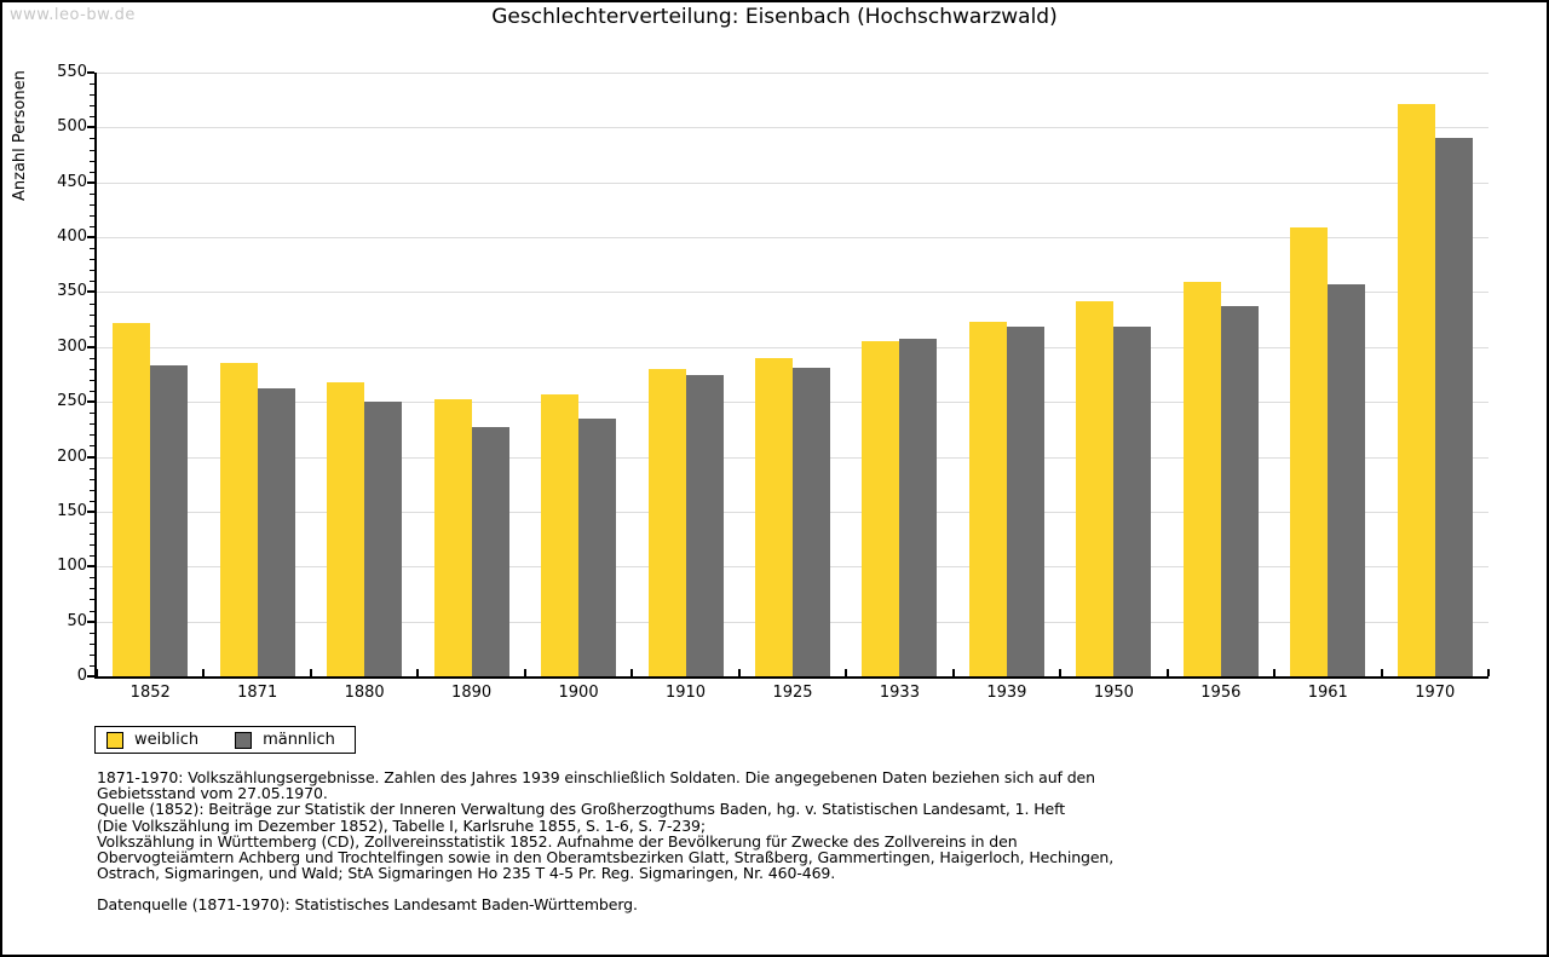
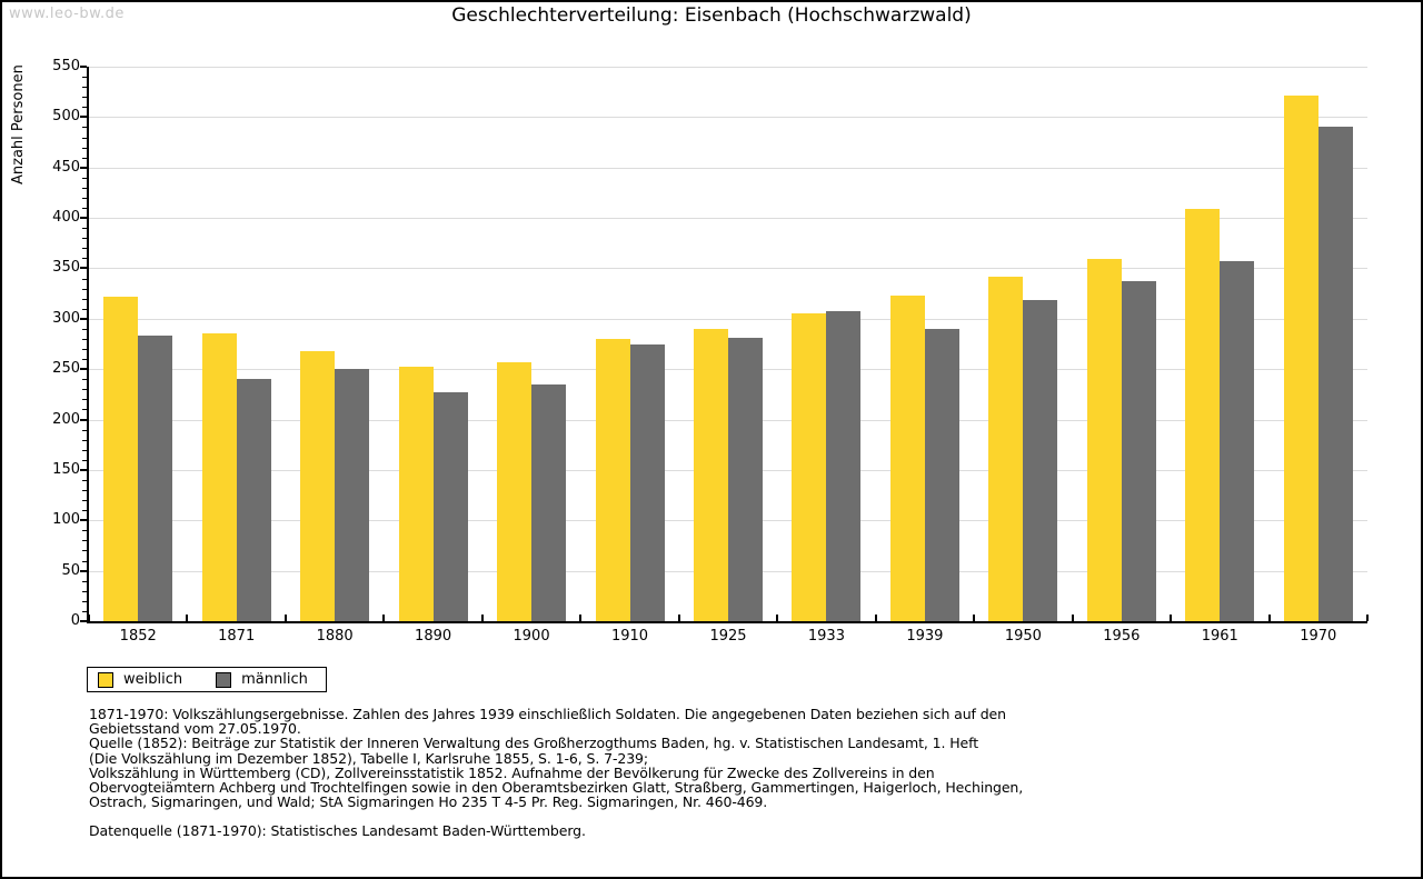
männlich/1871: 260 -> 240
männlich/1939: 320 -> 290
